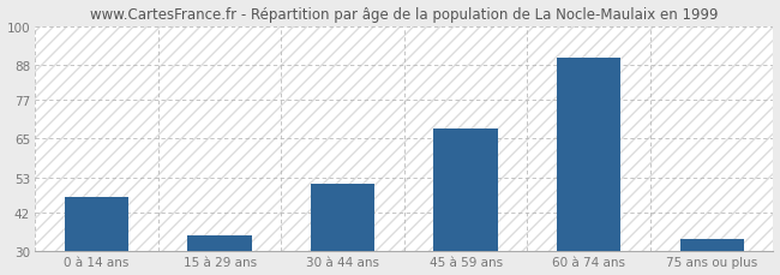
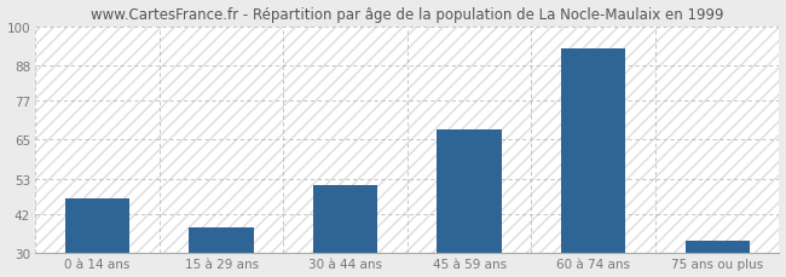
15 à 29 ans: 35 -> 38
60 à 74 ans: 90 -> 93
